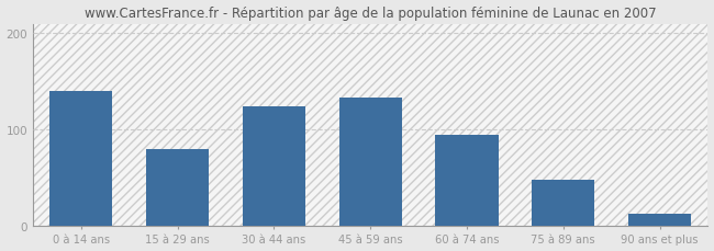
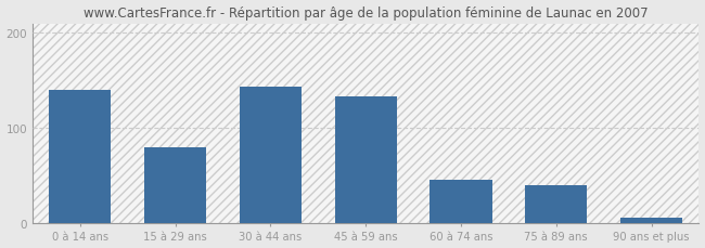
30 à 44 ans: 124 -> 143
60 à 74 ans: 94 -> 45
75 à 89 ans: 48 -> 40
90 ans et plus: 12 -> 5
